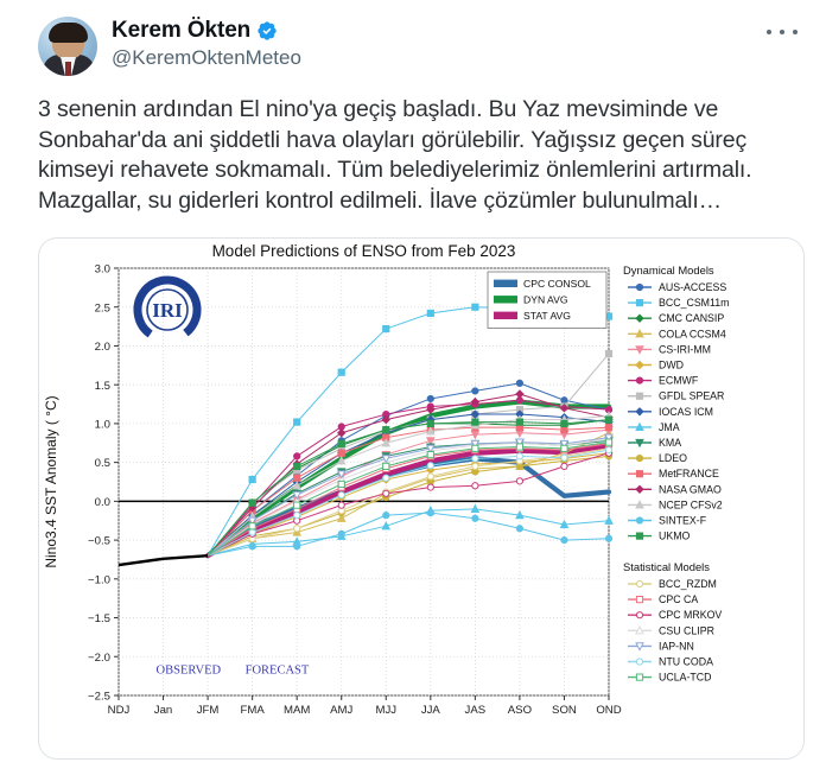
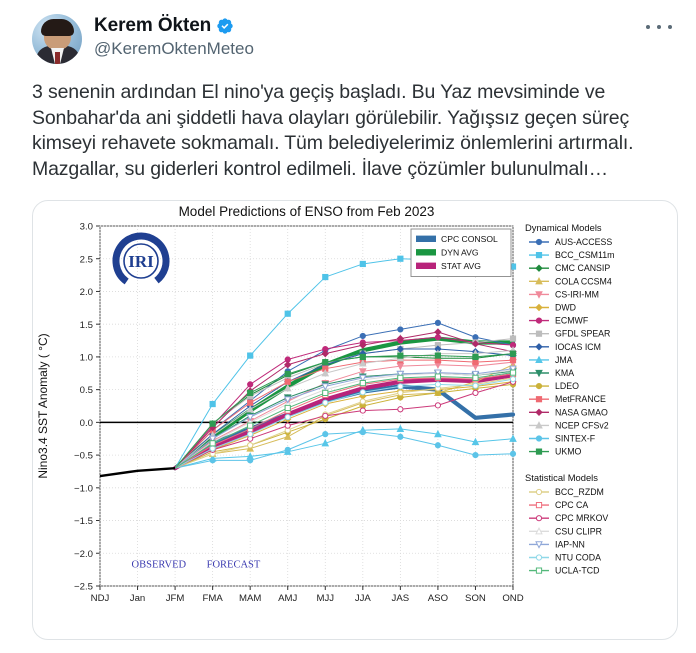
GFDL SPEAR/OND: 1.9 -> 1.3
